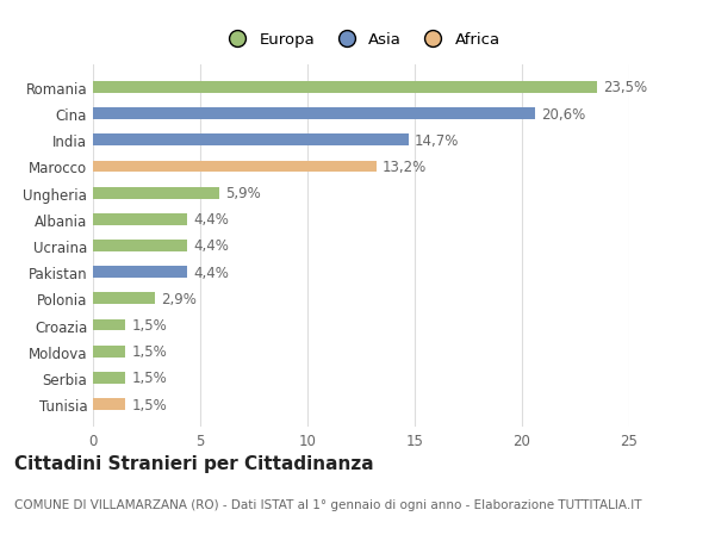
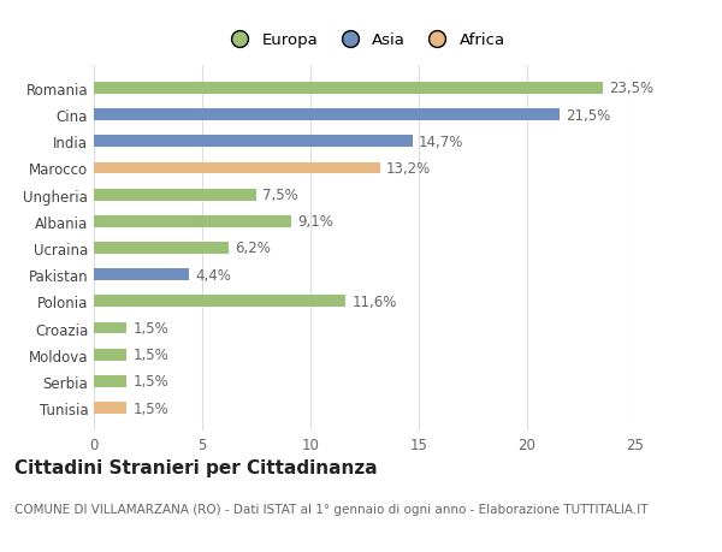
Cina: 20,6% -> 21,5%
Ungheria: 5,9% -> 7,5%
Albania: 4,4% -> 9,1%
Ucraina: 4,4% -> 6,2%
Polonia: 2,9% -> 11,6%
